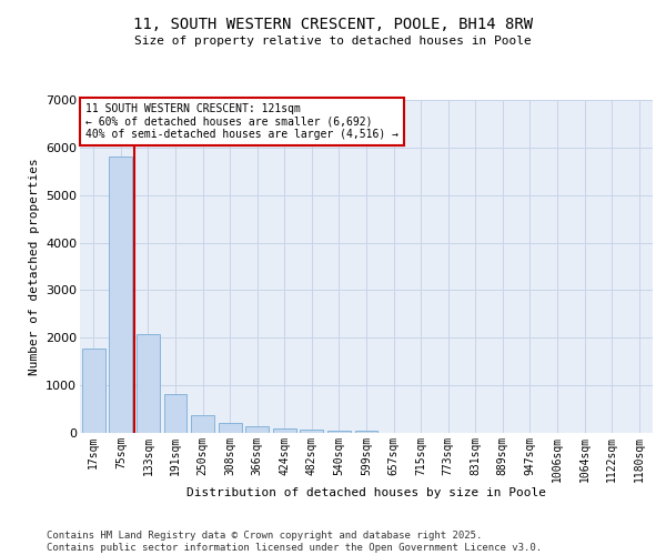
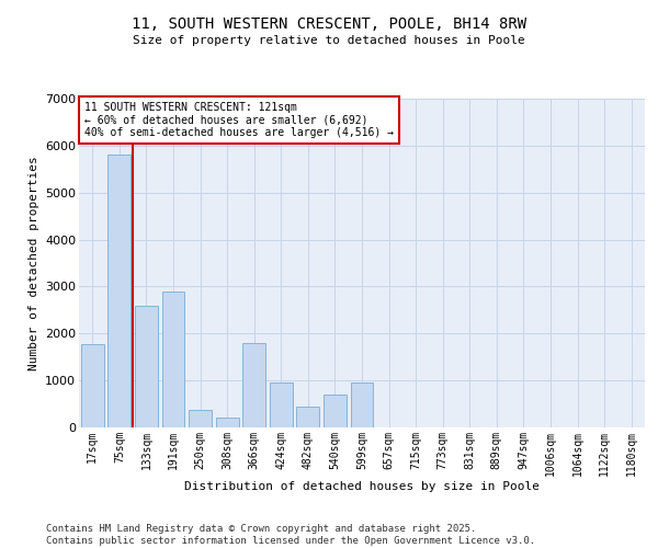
133sqm: 2080 -> 2600
191sqm: 820 -> 2900
366sqm: 130 -> 1800
424sqm: 90 -> 950
482sqm: 70 -> 450
540sqm: 60 -> 700
599sqm: 40 -> 950
